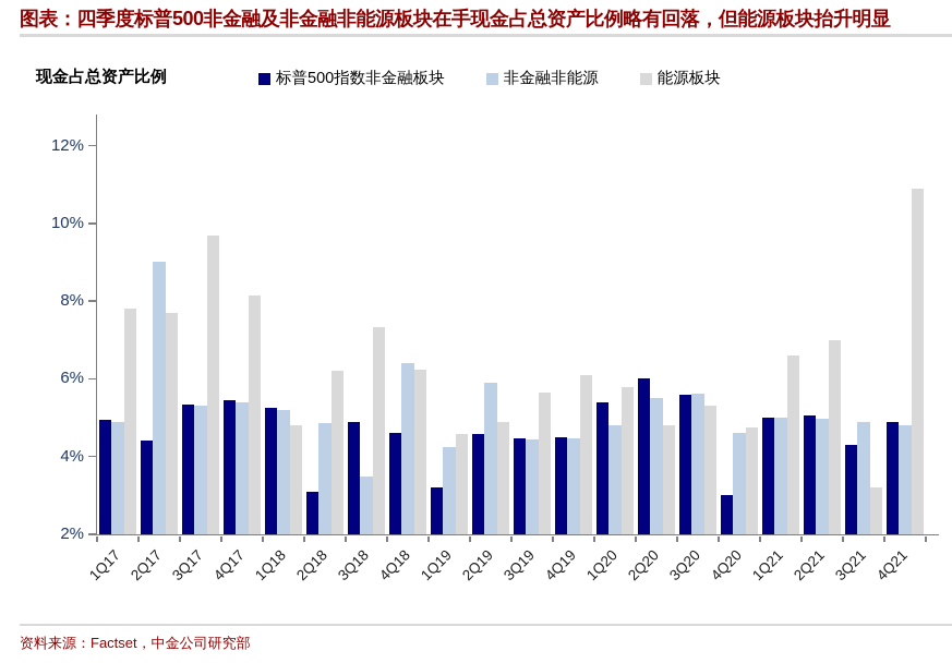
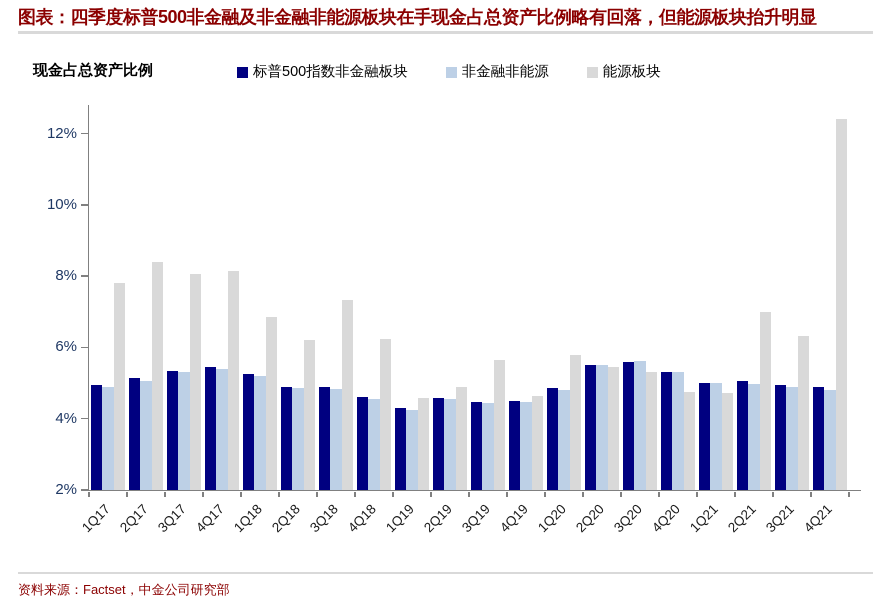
标普500指数非金融板块/2Q17: 4.4% -> 5.2%
非金融非能源/2Q17: 9.0% -> 5.0%
能源板块/2Q17: 7.7% -> 8.4%
能源板块/3Q17: 9.7% -> 8.1%
能源板块/1Q18: 4.8% -> 6.8%
标普500指数非金融板块/2Q18: 3.1% -> 4.9%
非金融非能源/3Q18: 3.5% -> 4.8%
非金融非能源/4Q18: 6.4% -> 4.5%
标普500指数非金融板块/1Q19: 3.2% -> 4.3%
非金融非能源/2Q19: 5.9% -> 4.5%
能源板块/4Q19: 6.1% -> 4.6%
标普500指数非金融板块/1Q20: 5.4% -> 4.8%
标普500指数非金融板块/2Q20: 6.0% -> 5.5%
能源板块/2Q20: 4.8% -> 5.5%
标普500指数非金融板块/4Q20: 3.0% -> 5.3%
非金融非能源/4Q20: 4.6% -> 5.3%
能源板块/1Q21: 6.6% -> 4.7%
标普500指数非金融板块/3Q21: 4.3% -> 5.0%
能源板块/3Q21: 3.2% -> 6.3%
能源板块/4Q21: 10.9% -> 12.4%
